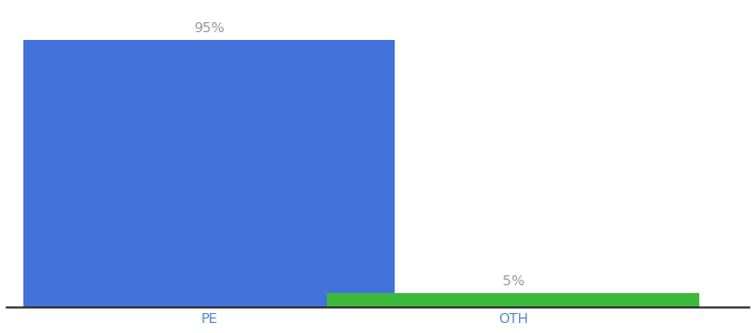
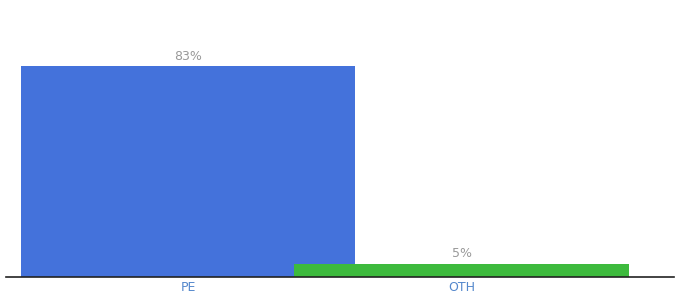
PE: 95% -> 83%
